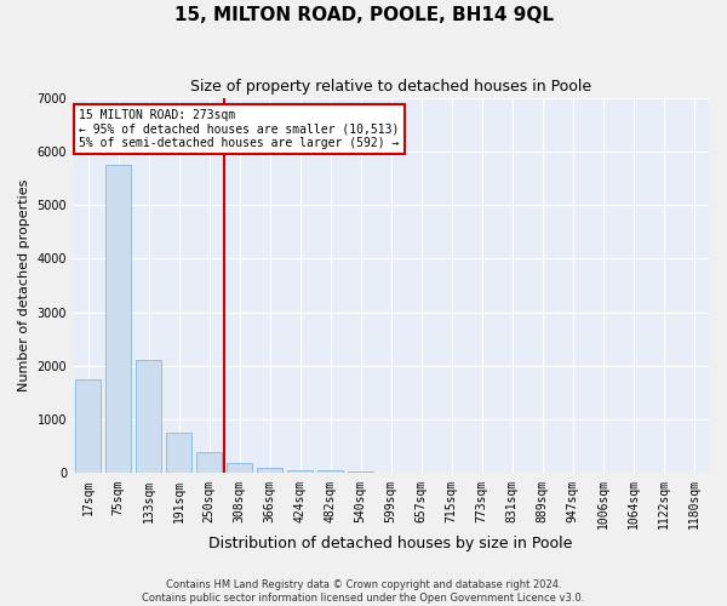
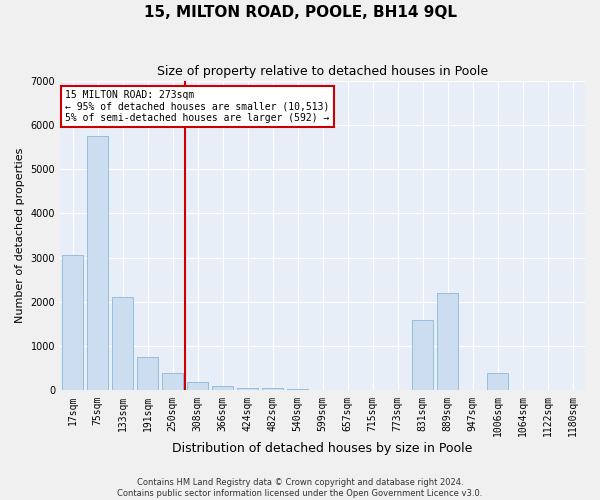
17sqm: 1750 -> 3050
831sqm: 0 -> 1600
889sqm: 0 -> 2200
1006sqm: 0 -> 400
